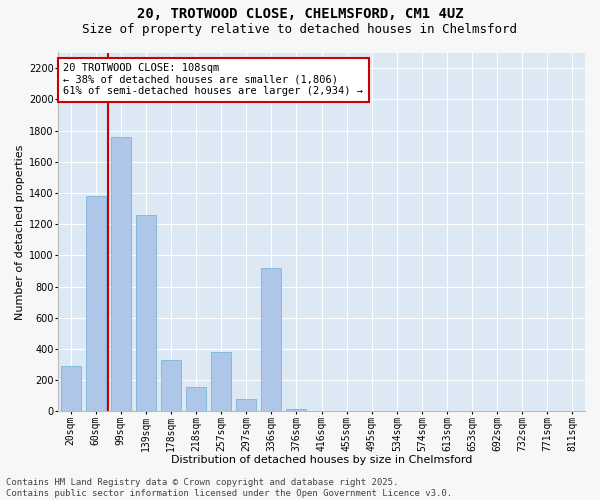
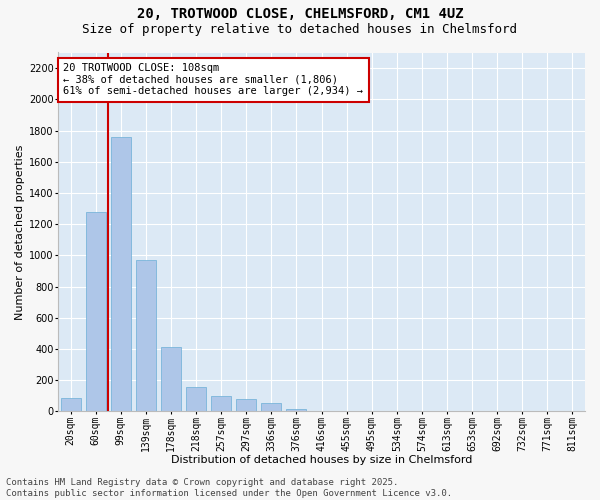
20sqm: 290 -> 80
60sqm: 1380 -> 1280
139sqm: 1260 -> 970
178sqm: 330 -> 420
257sqm: 380 -> 100
336sqm: 920 -> 60
